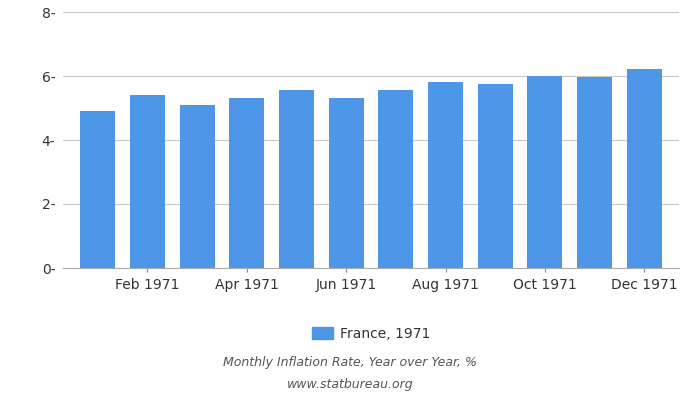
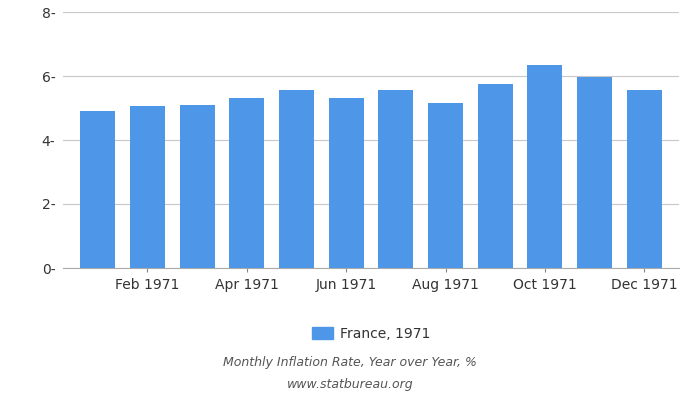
Feb 1971: 5.40- -> 5.05-
Aug 1971: 5.80- -> 5.15-
Oct 1971: 6.00- -> 6.35-
Dec 1971: 6.22- -> 5.55-
